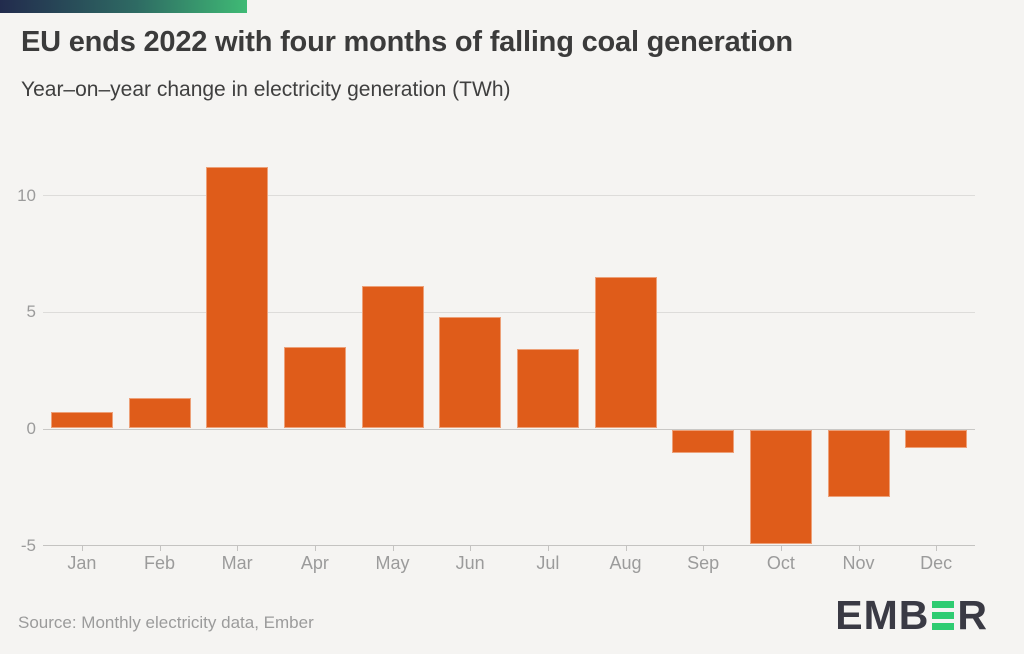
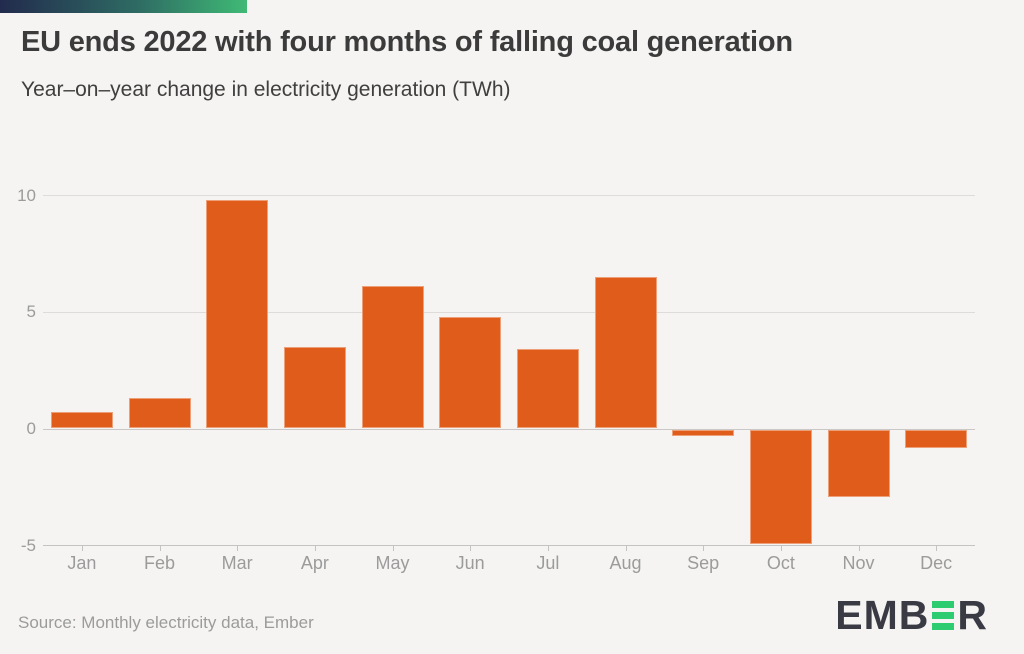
Mar: 11.2 -> 9.8
Sep: -1.0 -> -0.3
